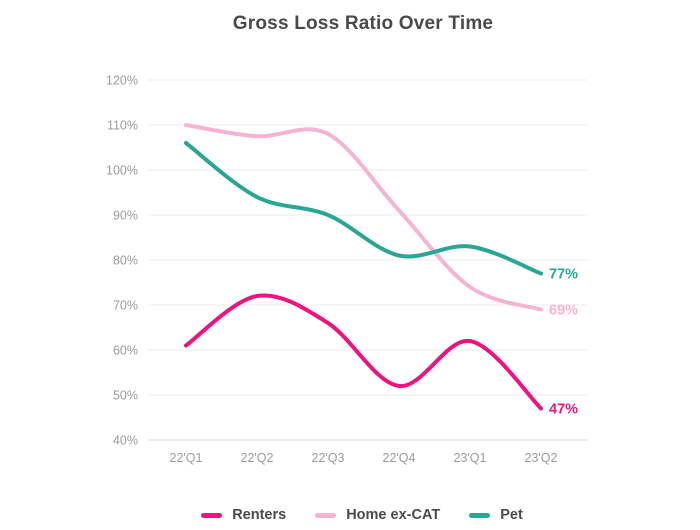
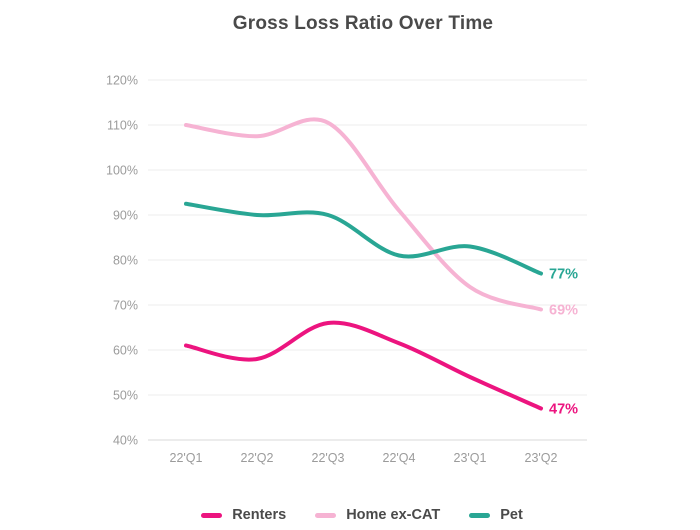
Pet/22'Q1: 106% -> 92%
Renters/22'Q2: 72% -> 58%
Pet/22'Q2: 94% -> 90%
Home ex-CAT/22'Q3: 108% -> 110%
Renters/22'Q4: 52% -> 62%
Renters/23'Q1: 62% -> 54%
